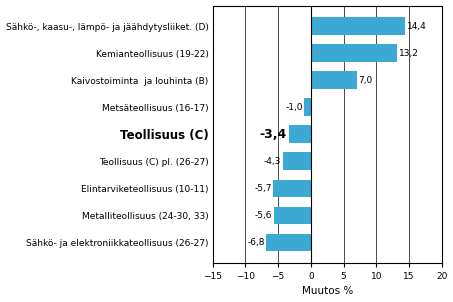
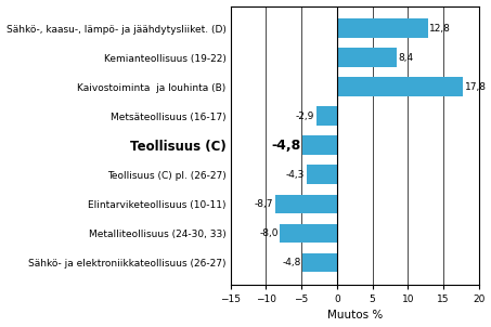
Sähkö-, kaasu-, lämpö- ja jäähdytysliiket. (D): 14,4 -> 12,8
Kemianteollisuus (19-22): 13,2 -> 8,4
Kaivostoiminta ja louhinta (B): 7,0 -> 17,8
Metsäteollisuus (16-17): -1,0 -> -2,9
Teollisuus (C): -3,4 -> -4,8
Elintarviketeollisuus (10-11): -5,7 -> -8,7
Metalliteollisuus (24-30, 33): -5,6 -> -8,0
Sähkö- ja elektroniikkateollisuus (26-27): -6,8 -> -4,8
